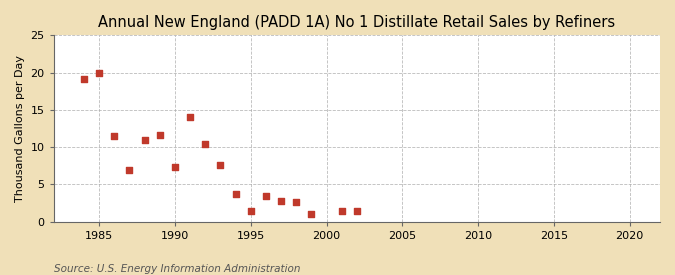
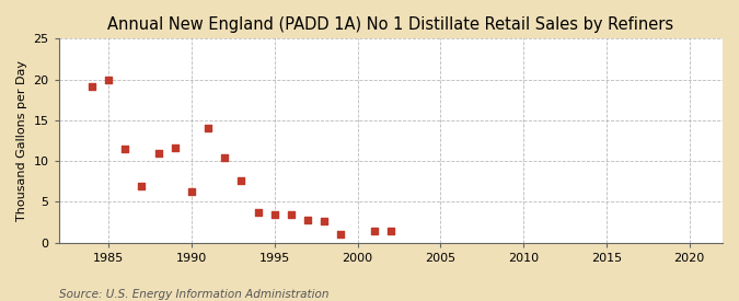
1990: 7.4 -> 6.3
1995: 1.4 -> 3.4
